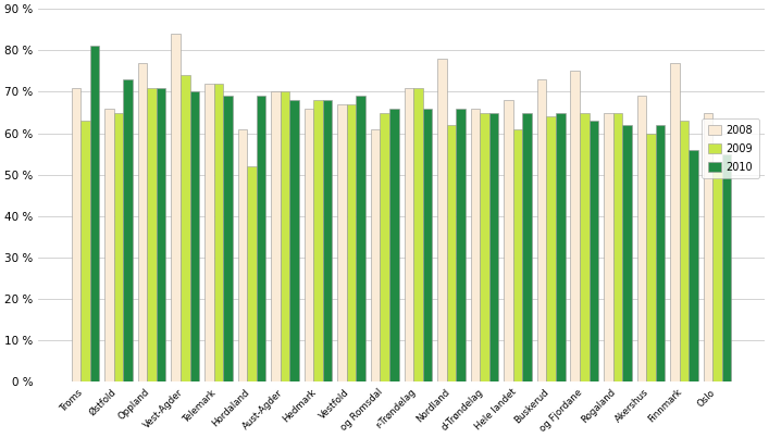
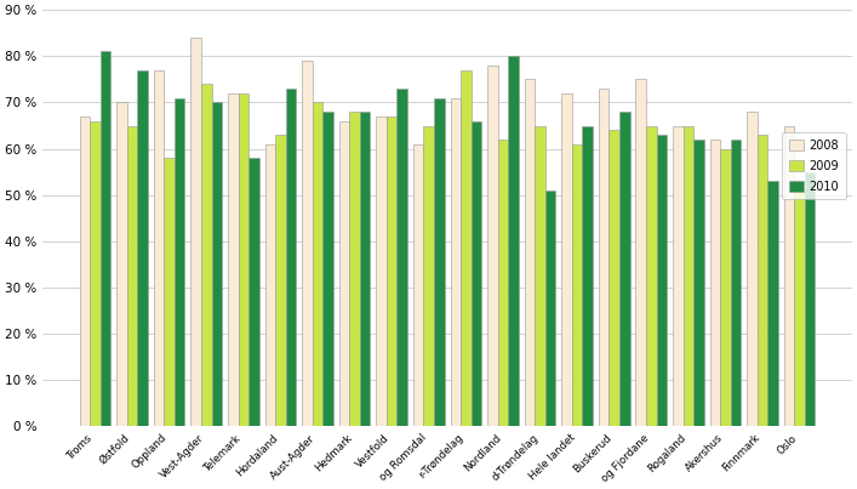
2008/Troms: 71 % -> 67 %
2009/Troms: 63 % -> 66 %
2008/Østfold: 66 % -> 70 %
2010/Østfold: 73 % -> 77 %
2009/Oppland: 71 % -> 58 %
2010/Telemark: 69 % -> 58 %
2009/Hordaland: 52 % -> 63 %
2010/Hordaland: 69 % -> 73 %
2008/Aust-Agder: 70 % -> 79 %
2010/Vestfold: 69 % -> 73 %
2010/og Romsdal: 66 % -> 71 %
2009/r-Trøndelag: 71 % -> 77 %
2010/Nordland: 66 % -> 80 %
2008/d-Trøndelag: 66 % -> 75 %
2010/d-Trøndelag: 65 % -> 51 %
2008/Hele landet: 68 % -> 72 %
2010/Buskerud: 65 % -> 68 %
2008/Akershus: 69 % -> 62 %
2008/Finnmark: 77 % -> 68 %
2010/Finnmark: 56 % -> 53 %
